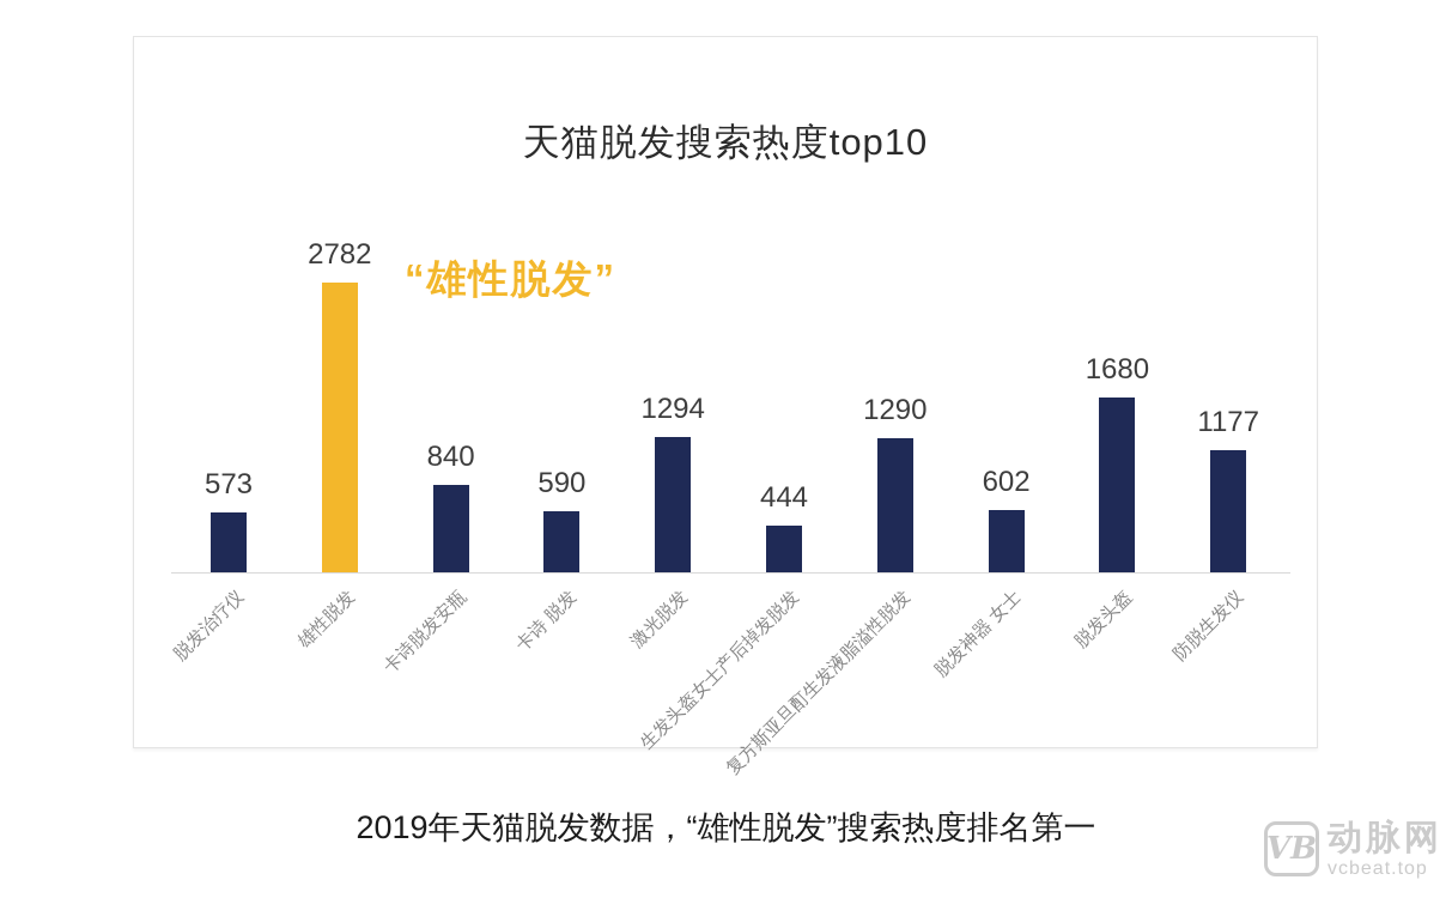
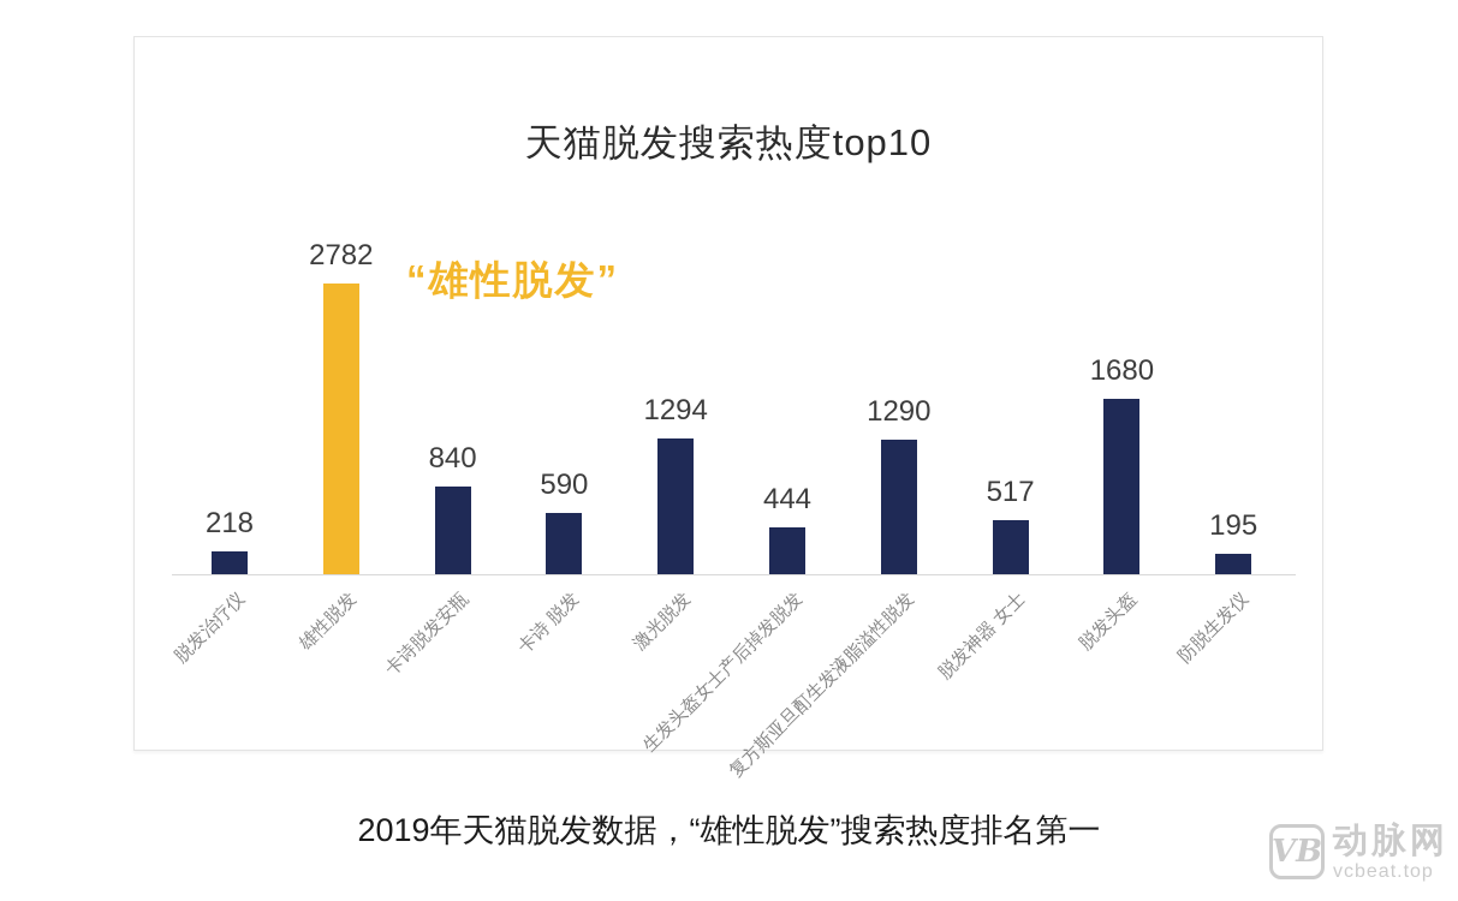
脱发治疗仪: 573 -> 218
脱发神器 女士: 602 -> 517
防脱生发仪: 1177 -> 195
